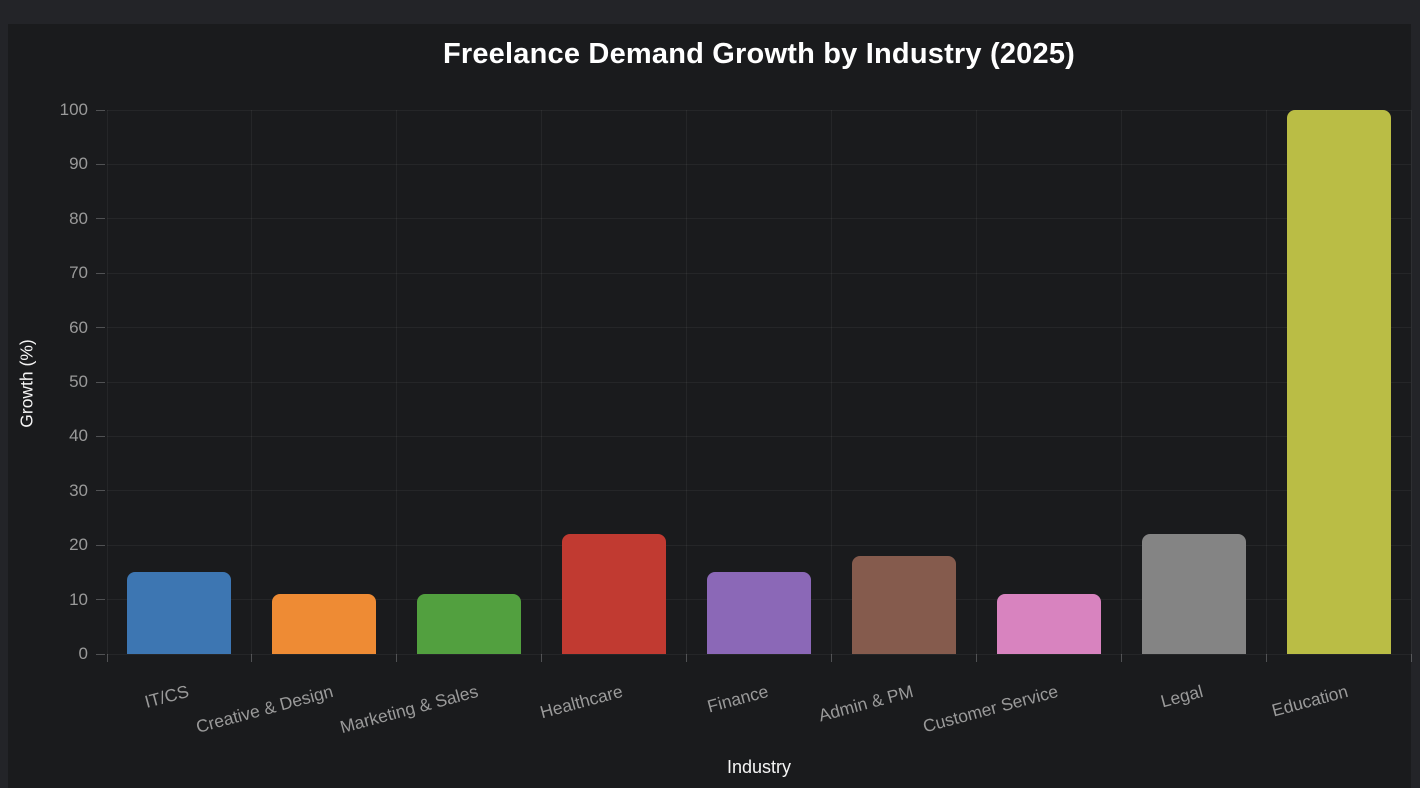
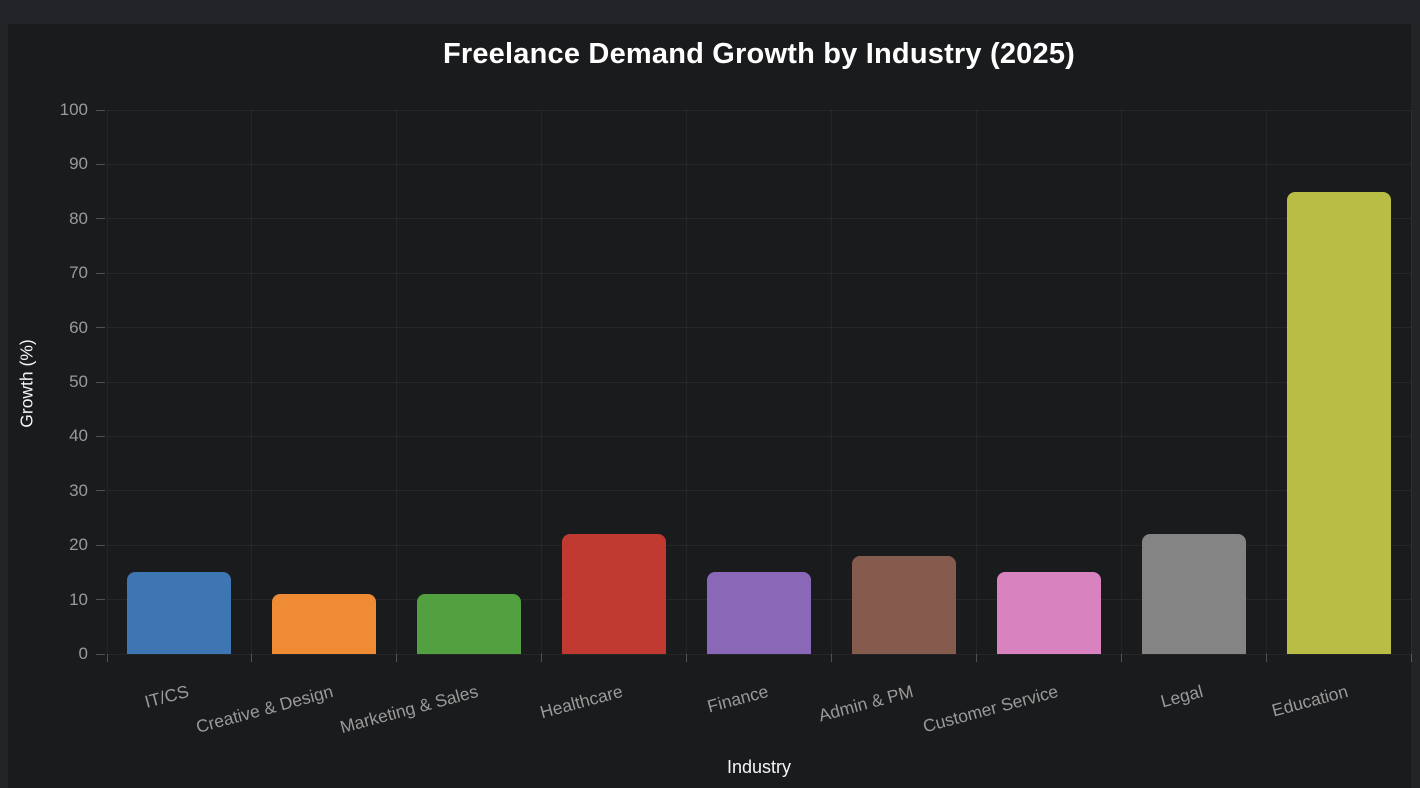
Customer Service: 11 -> 15
Education: 100 -> 85
